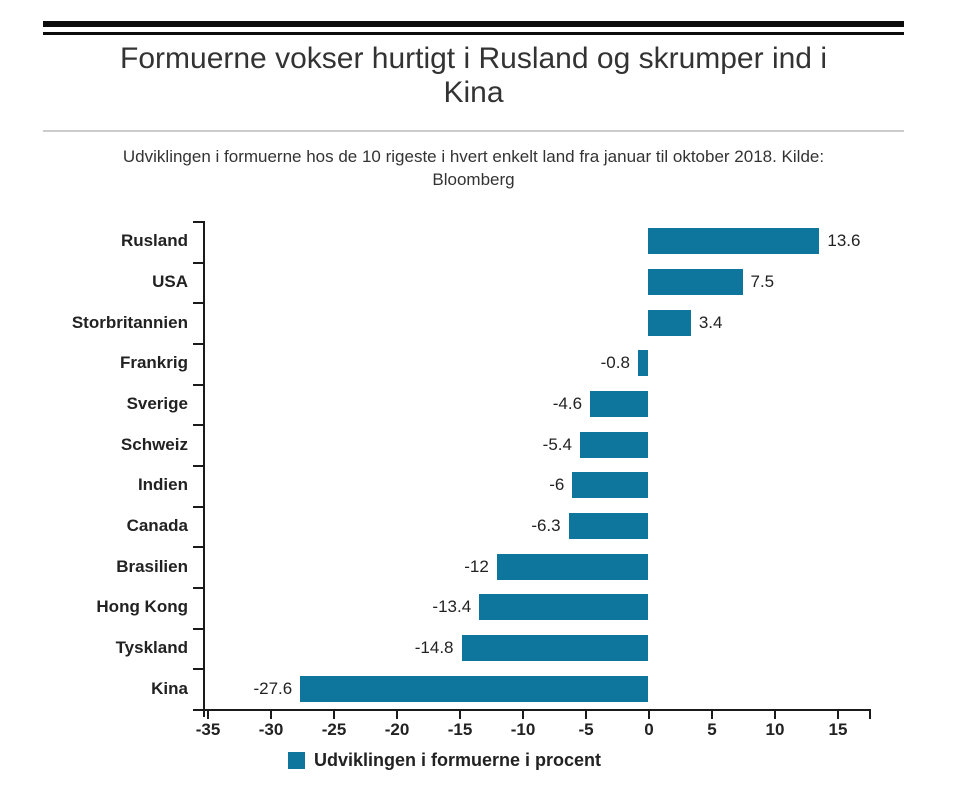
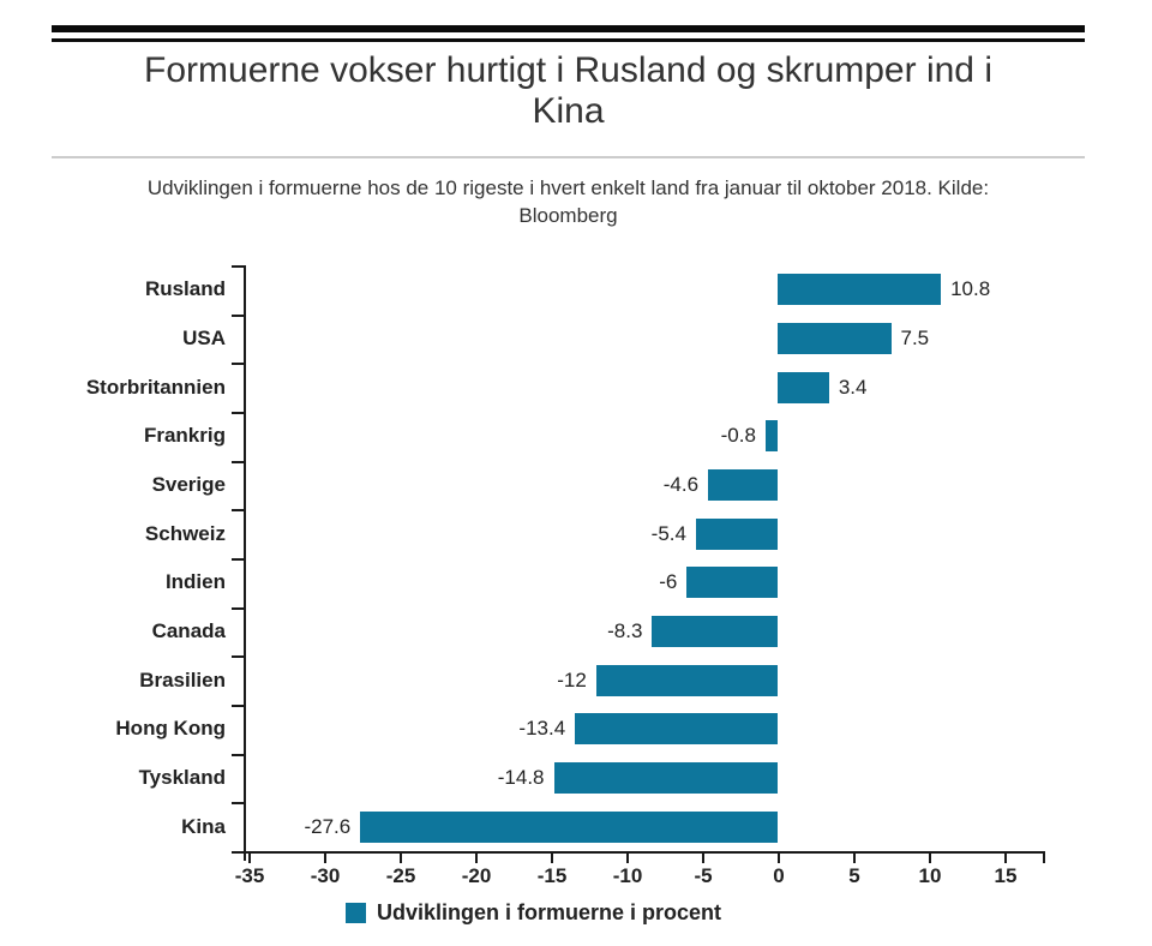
Rusland: 13.6 -> 10.8
Canada: -6.3 -> -8.3
